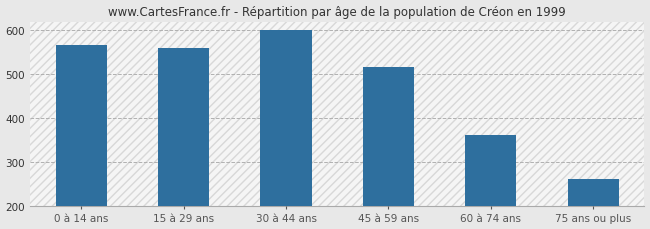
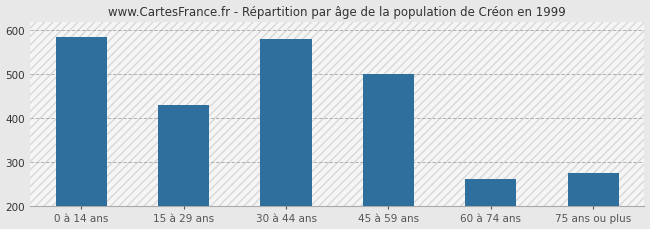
0 à 14 ans: 567 -> 585
15 à 29 ans: 560 -> 430
30 à 44 ans: 600 -> 580
45 à 59 ans: 516 -> 500
60 à 74 ans: 362 -> 260
75 ans ou plus: 260 -> 275
